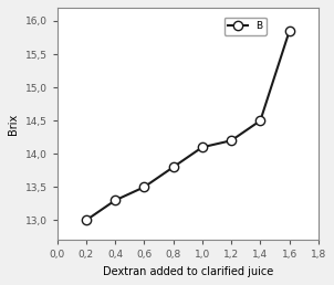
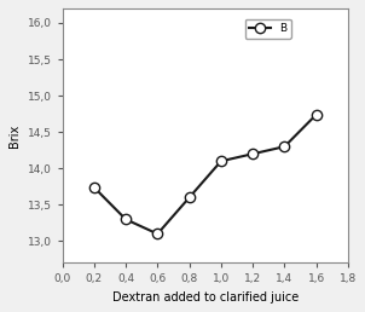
0,2: 13,00 -> 13,74
0,6: 13,50 -> 13,10
0,8: 13,80 -> 13,60
1,4: 14,50 -> 14,30
1,6: 15,85 -> 14,74
